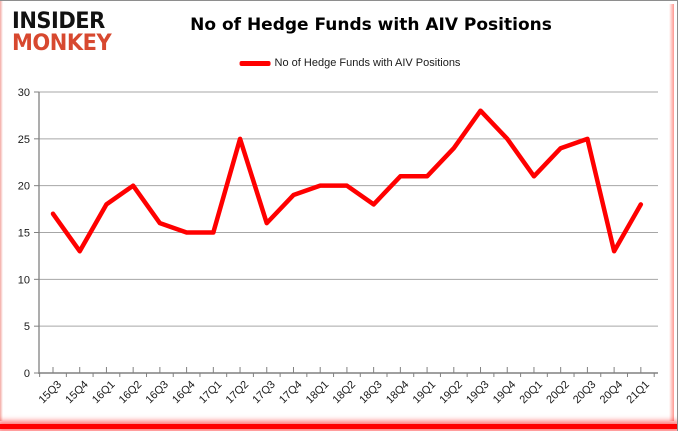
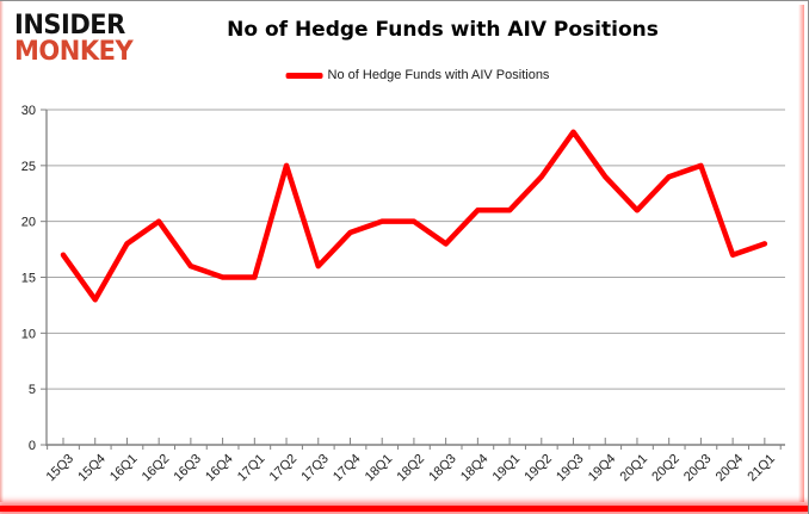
19Q4: 25 -> 24
20Q4: 13 -> 17
